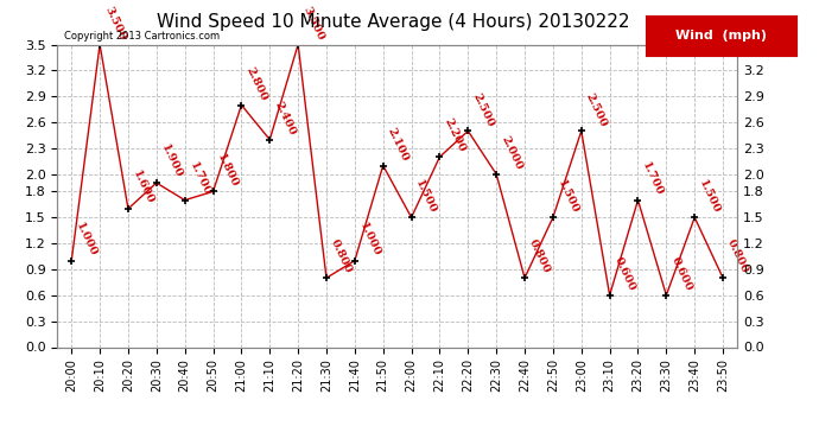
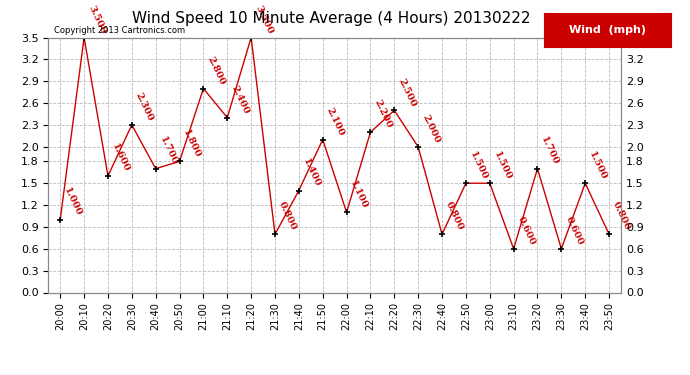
20:30: 1.900 -> 2.300
21:40: 1.000 -> 1.400
22:00: 1.500 -> 1.100
23:00: 2.500 -> 1.500
